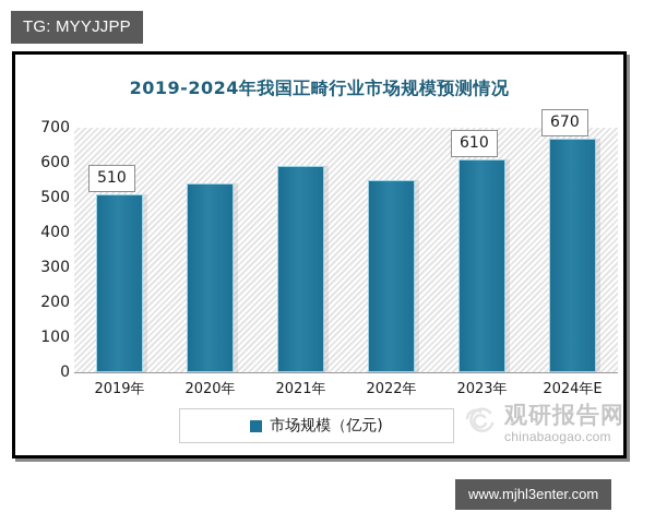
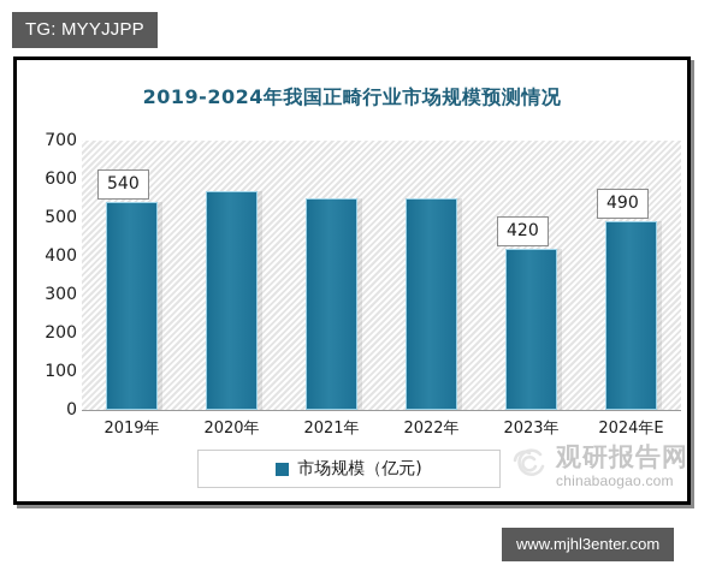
2019年: 510 -> 540
2020年: 540 -> 570
2021年: 590 -> 550
2023年: 610 -> 420
2024年E: 670 -> 490
